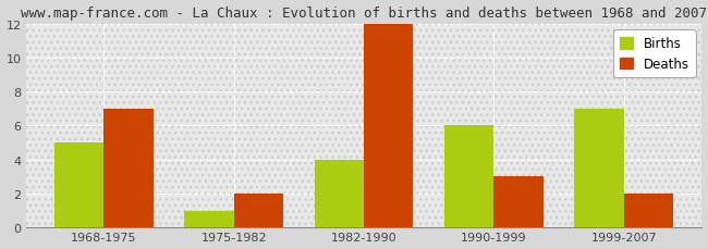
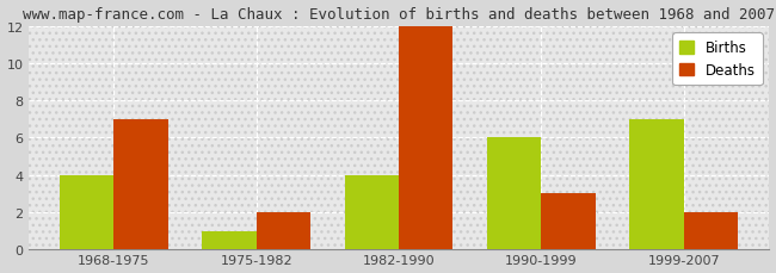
Births/1968-1975: 5 -> 4
